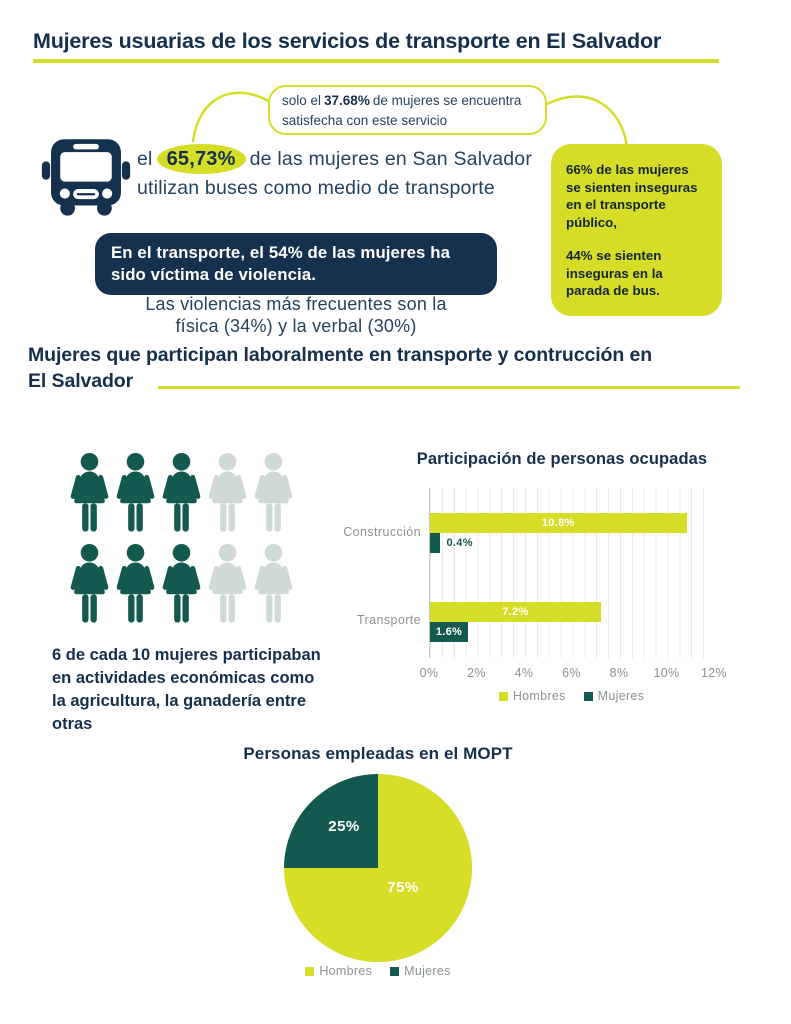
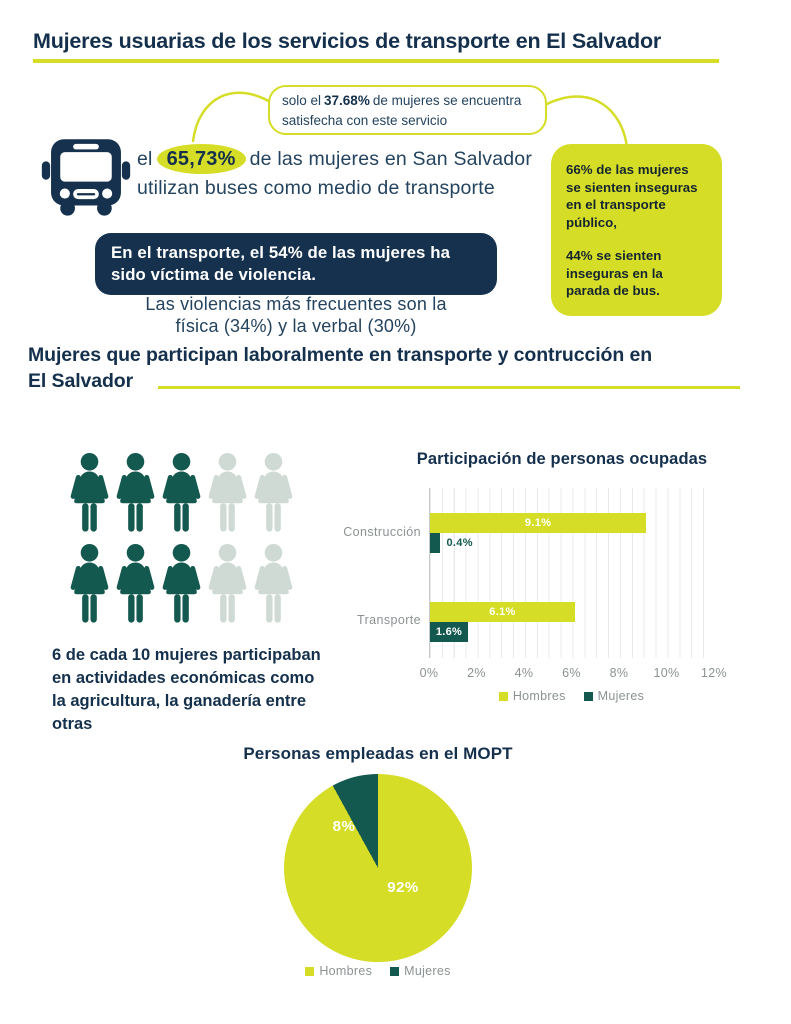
Participación de personas ocupadas/Hombres/Construcción: 10.8% -> 9.1%
Participación de personas ocupadas/Hombres/Transporte: 7.2% -> 6.1%
Personas empleadas en el MOPT/Hombres: 75% -> 92%
Personas empleadas en el MOPT/Mujeres: 25% -> 8%
